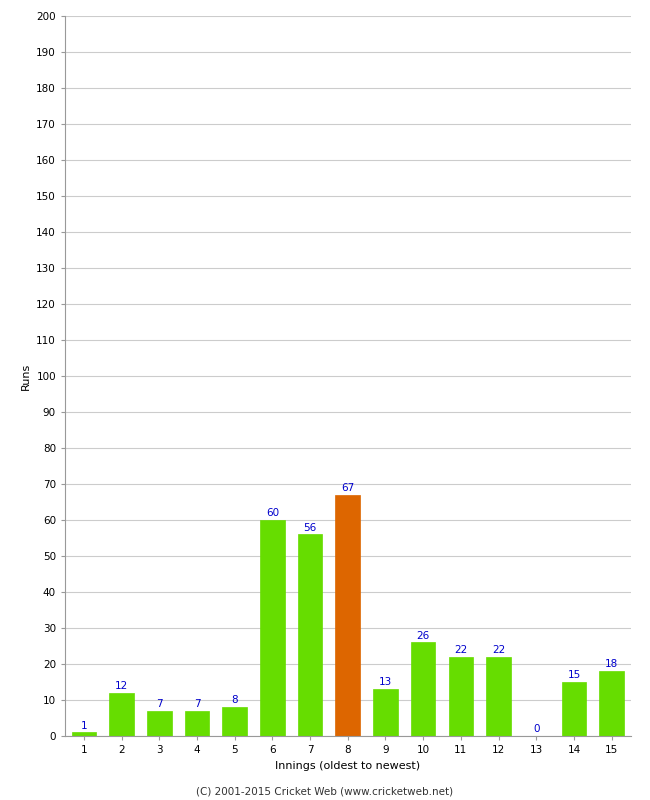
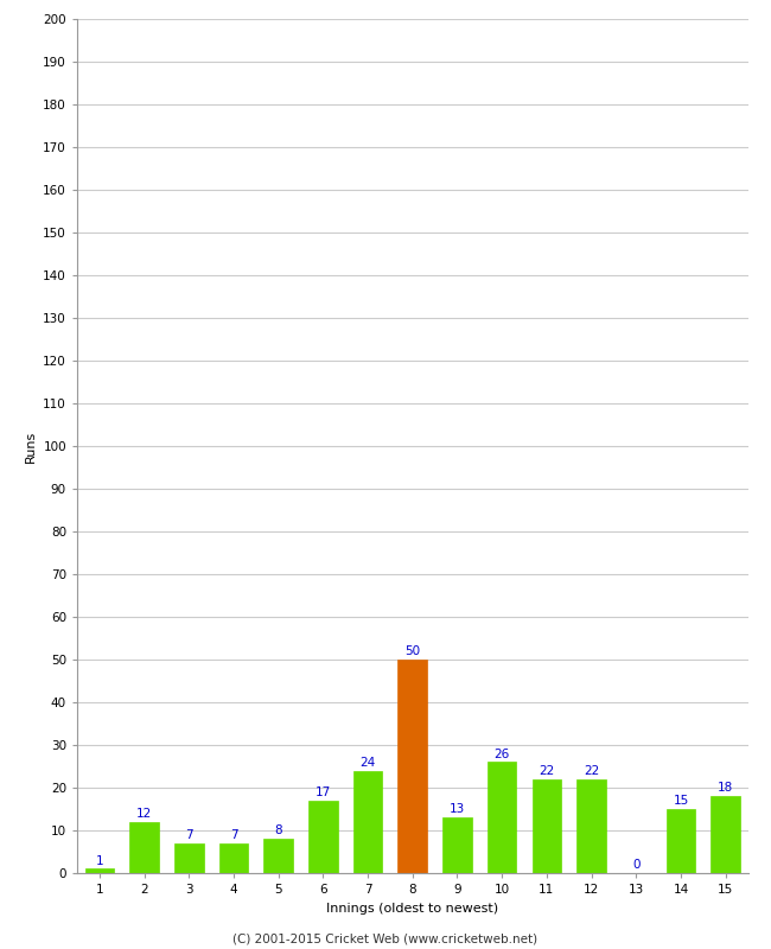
6: 60 -> 17
7: 56 -> 24
8: 67 -> 50
